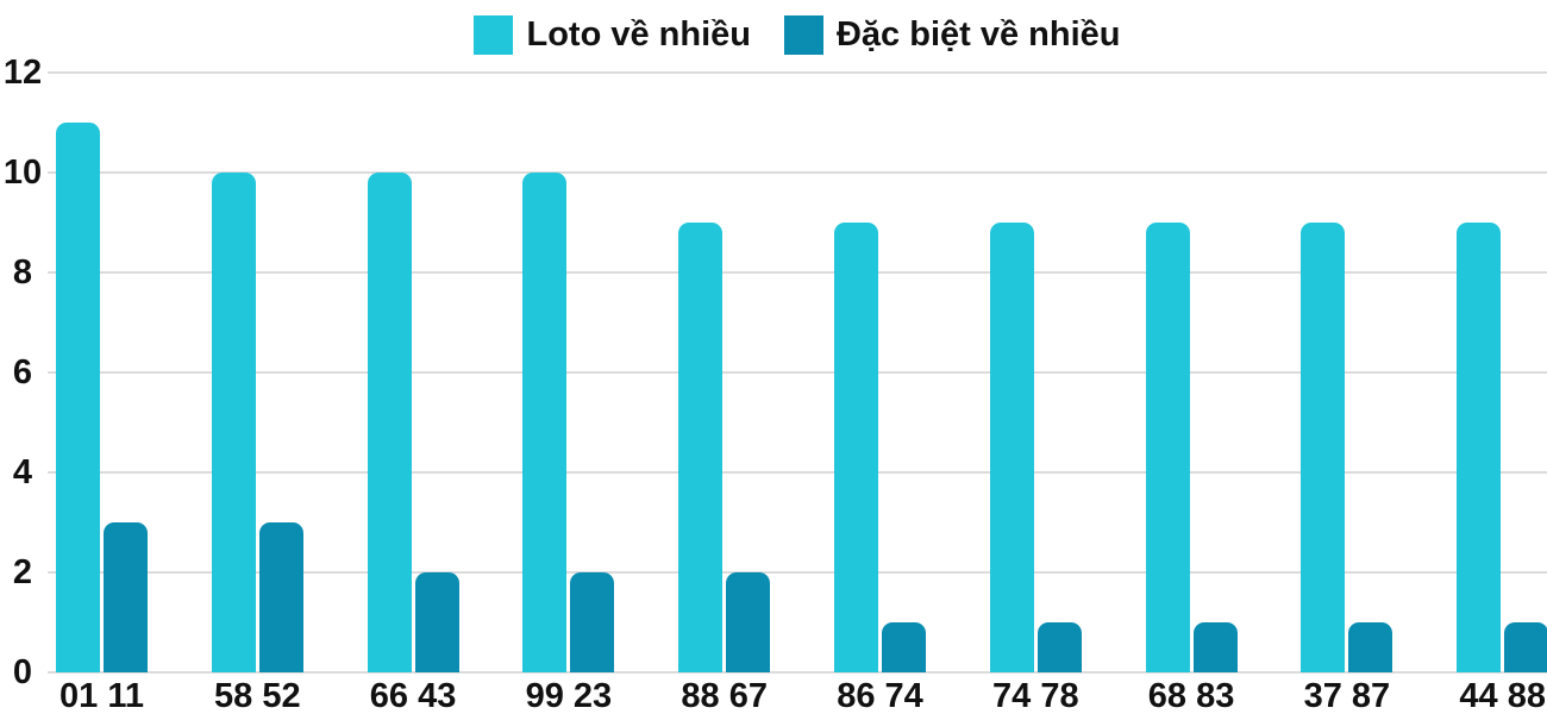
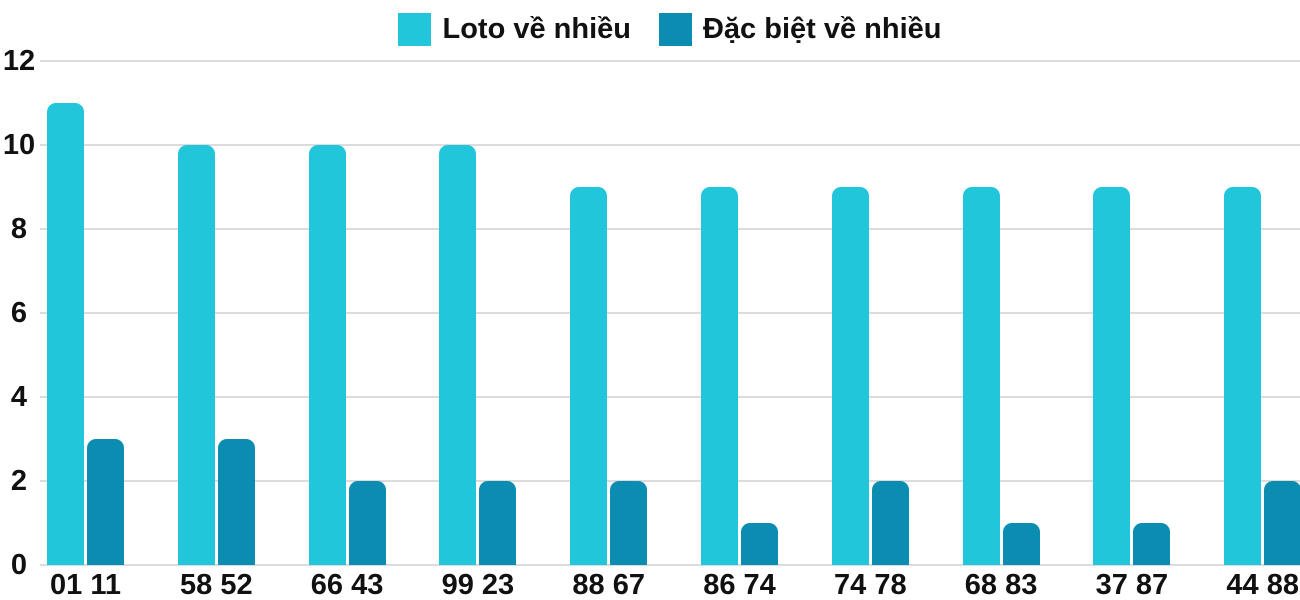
Đặc biệt về nhiều/74 78: 1 -> 2
Đặc biệt về nhiều/44 88: 1 -> 2
